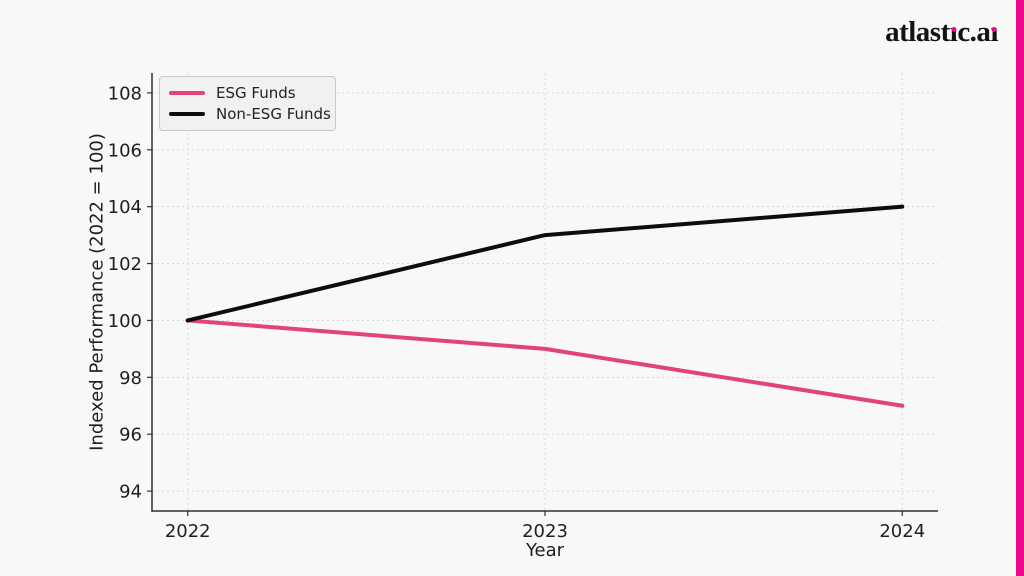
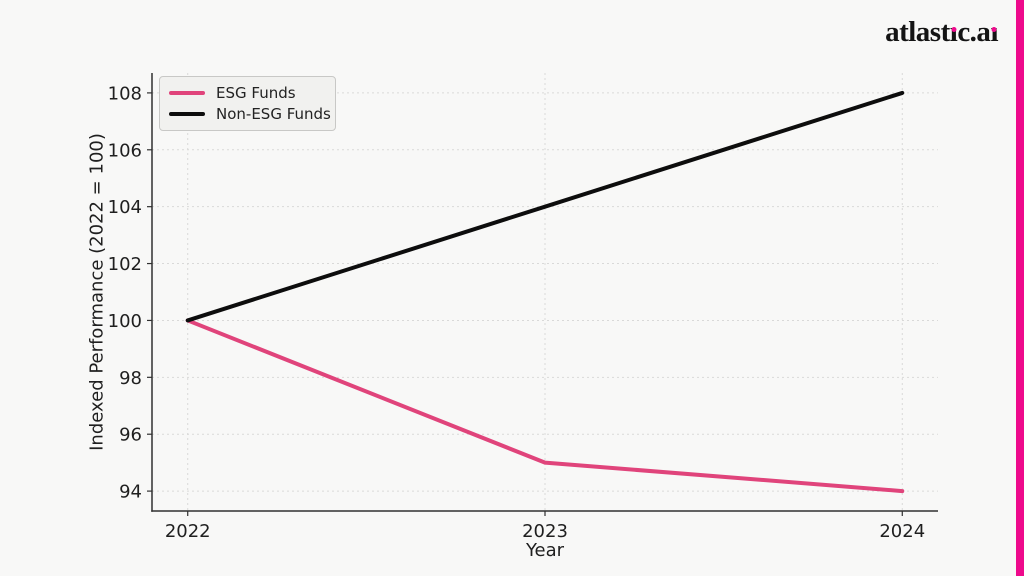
ESG Funds/2023: 99 -> 95
Non-ESG Funds/2023: 103 -> 104
ESG Funds/2024: 97 -> 94
Non-ESG Funds/2024: 104 -> 108
